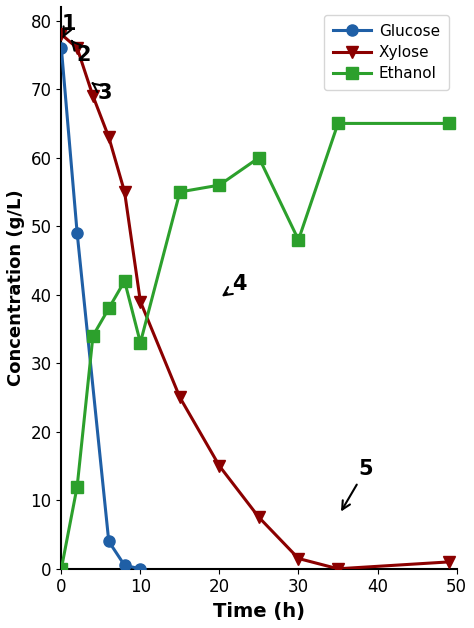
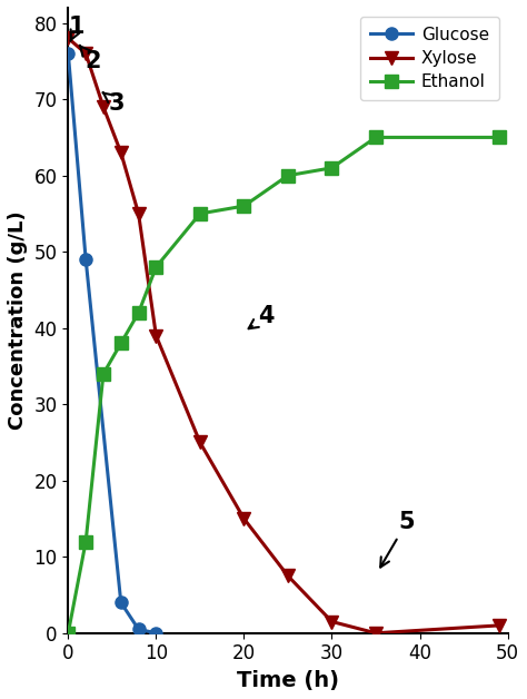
Ethanol/10: 33 -> 48
Ethanol/30: 48 -> 61
